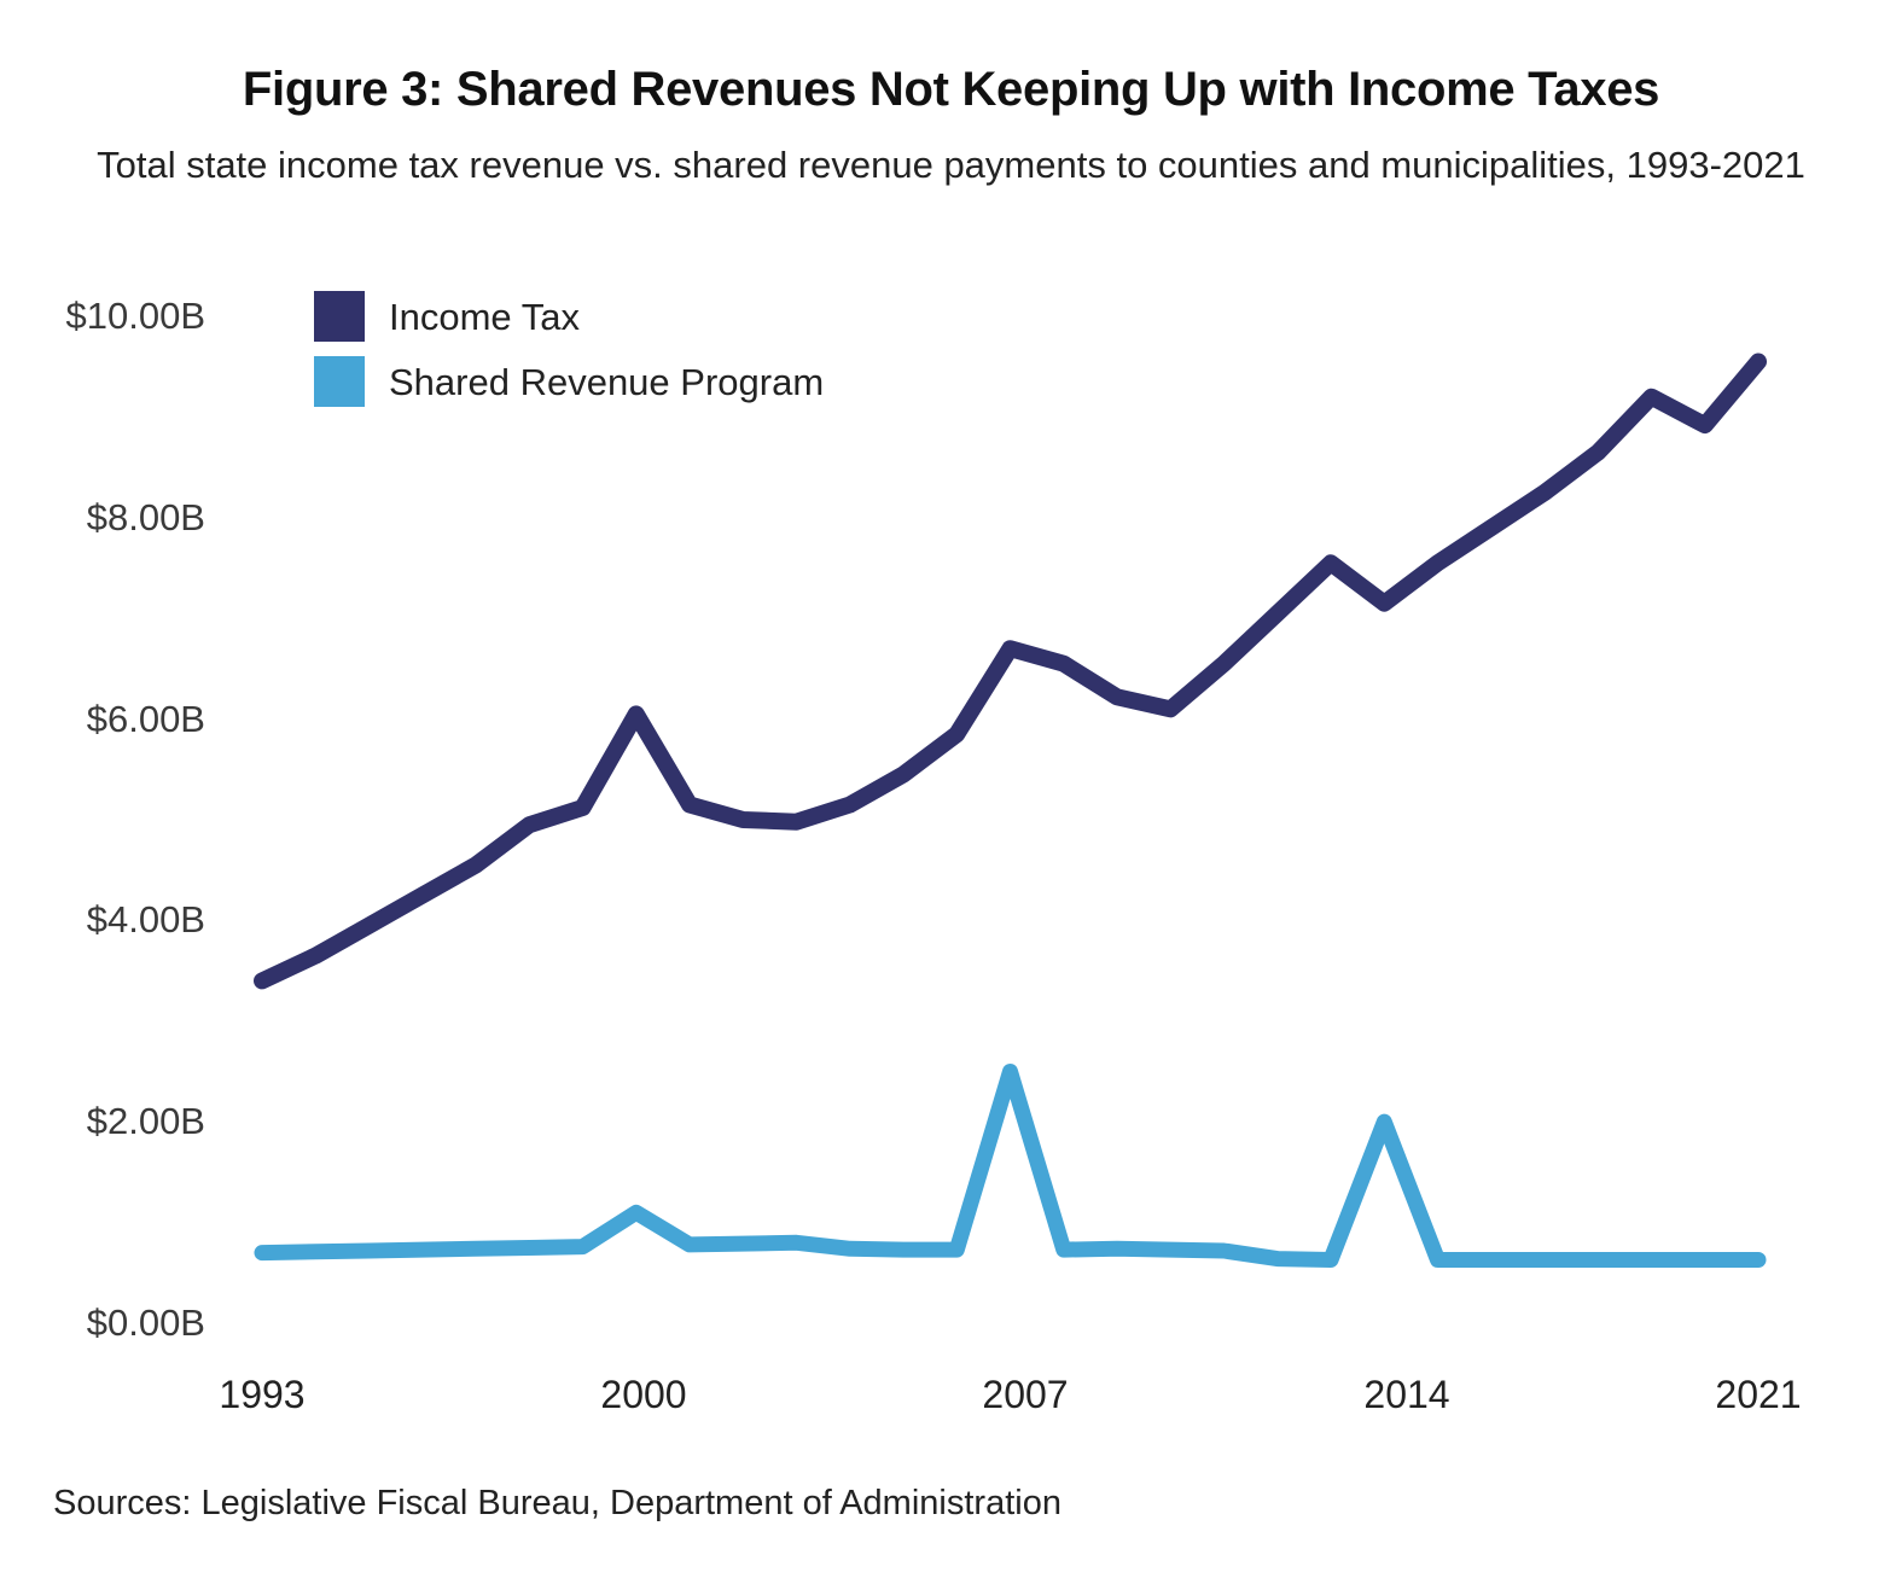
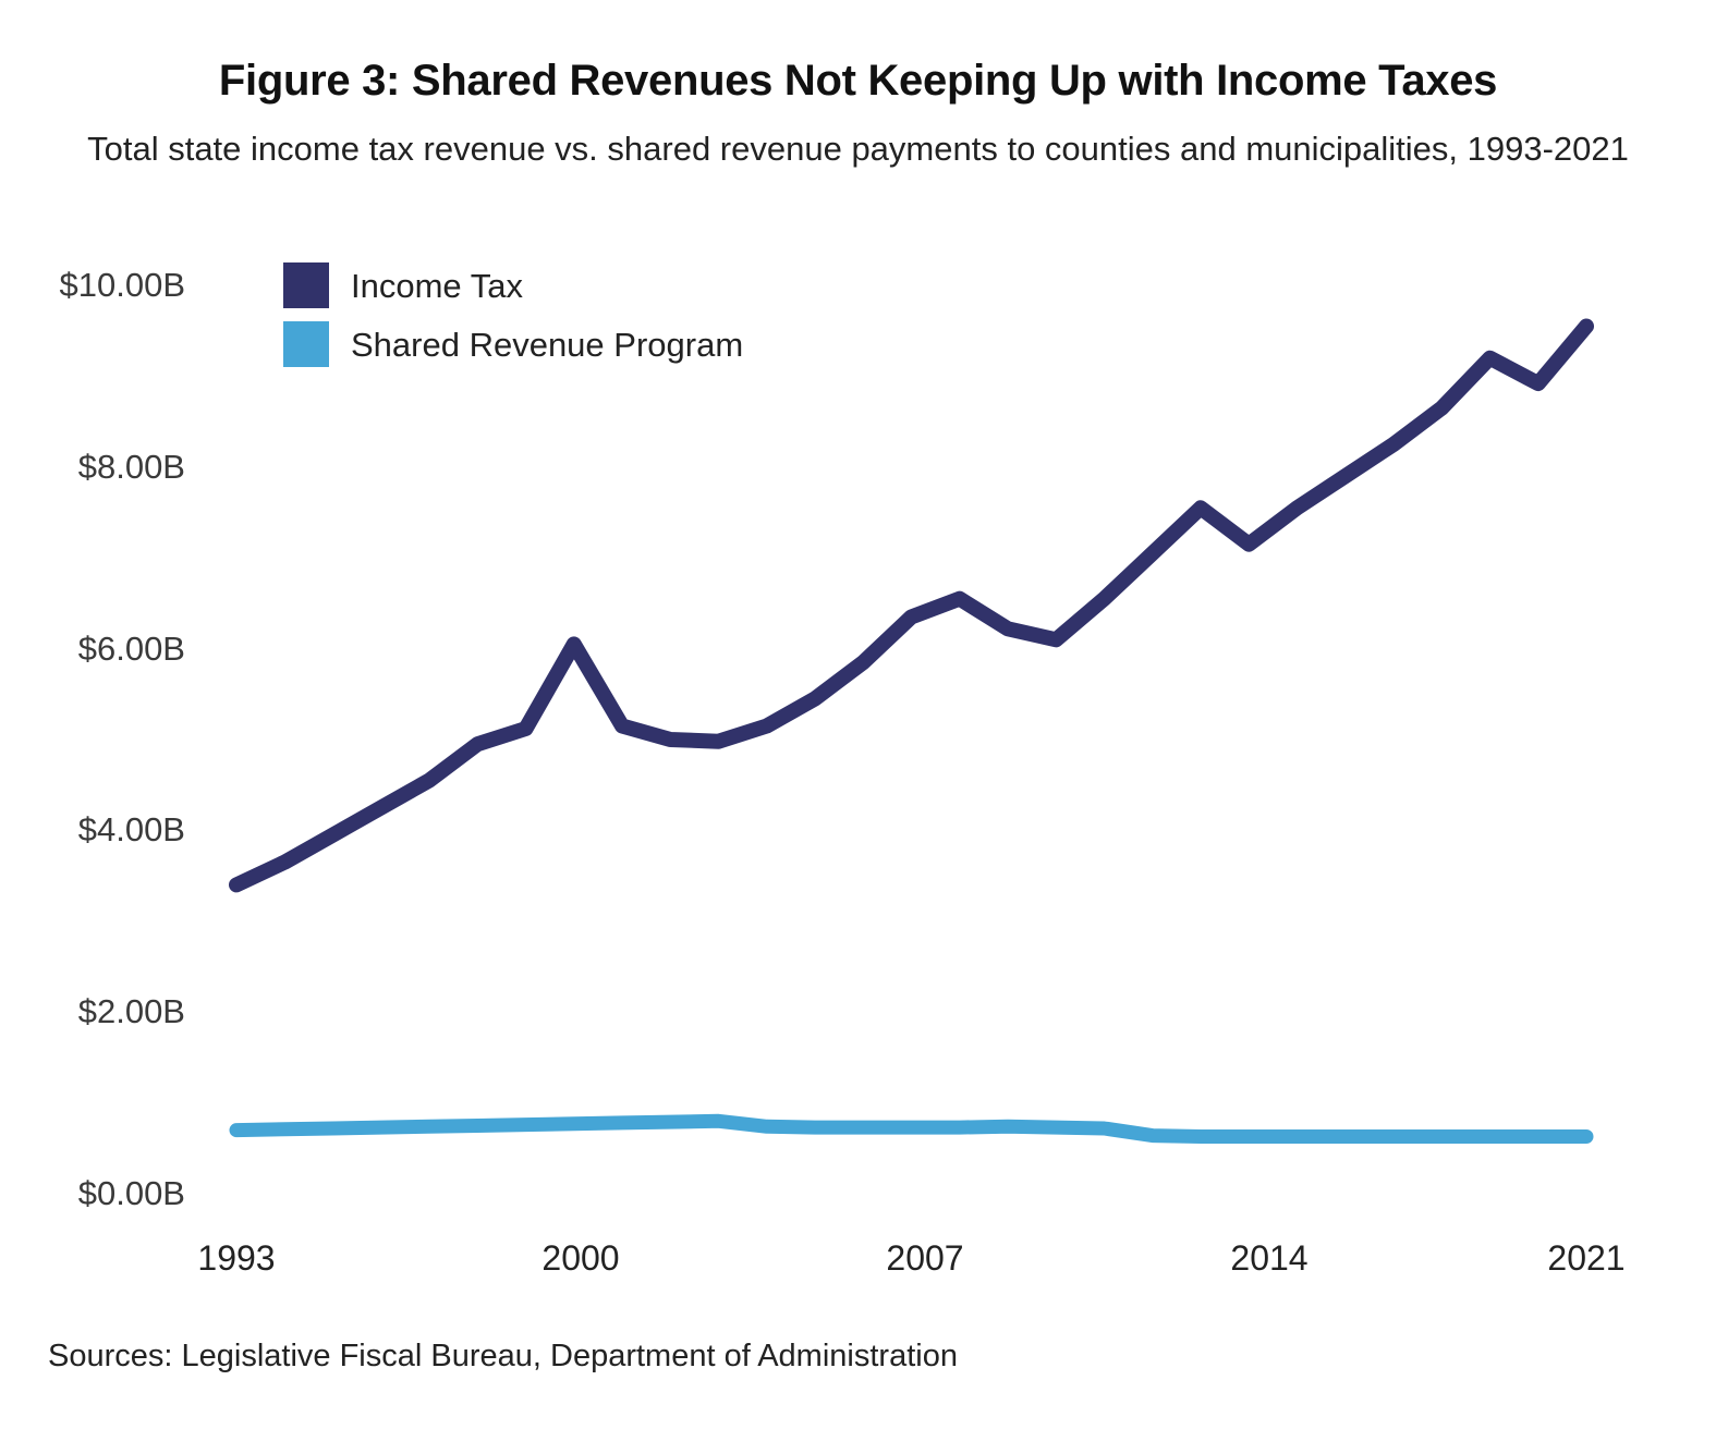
Shared Revenue Program/2000: $1.1B -> $0.8B
Income Tax/2007: $6.7B -> $6.3B
Shared Revenue Program/2007: $2.5B -> $0.7B
Shared Revenue Program/2014: $2.0B -> $0.6B
